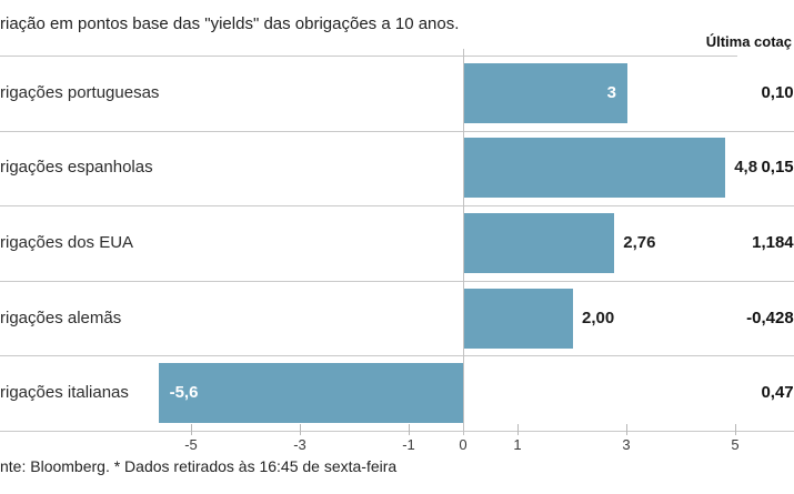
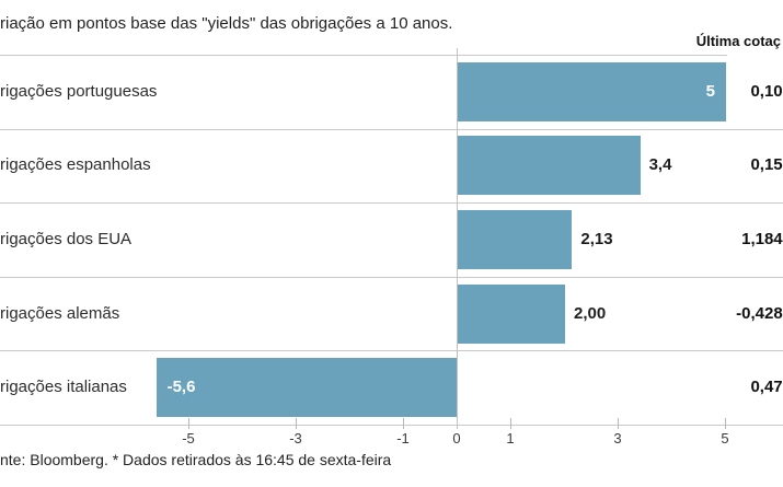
rigações portuguesas: 3 -> 5
rigações espanholas: 4,8 -> 3,4
rigações dos EUA: 2,76 -> 2,13
